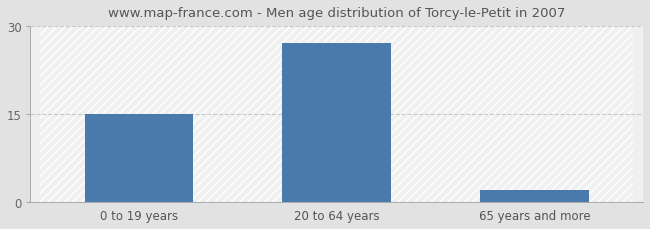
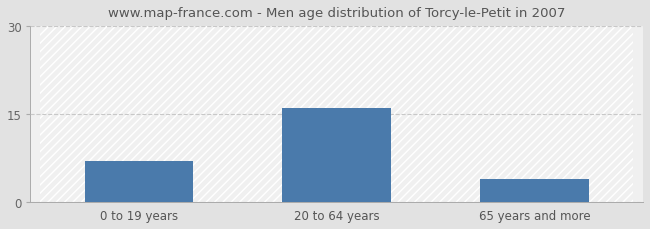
0 to 19 years: 15 -> 7
20 to 64 years: 27 -> 16
65 years and more: 2 -> 4
